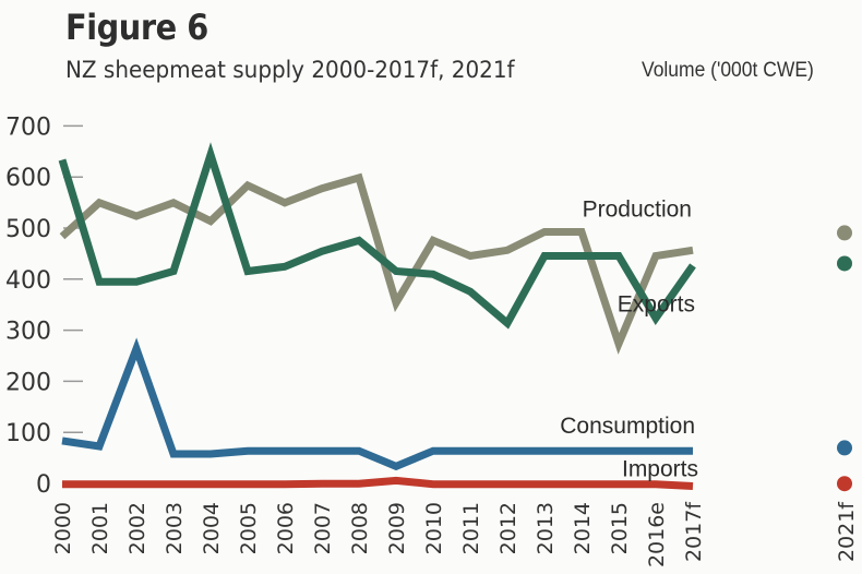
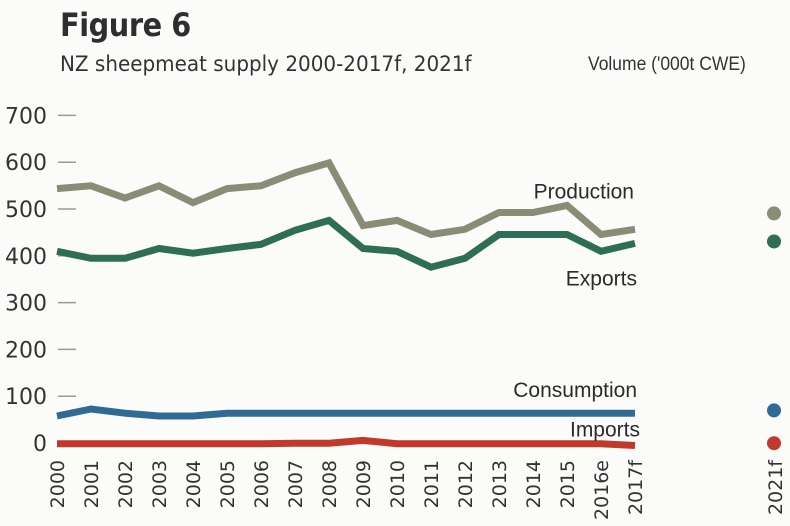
Production/2000: 490 -> 550
Exports/2000: 640 -> 420
Consumption/2000: 90 -> 60
Consumption/2002: 270 -> 70
Exports/2004: 650 -> 410
Production/2005: 590 -> 550
Production/2009: 360 -> 470
Consumption/2009: 40 -> 70
Exports/2012: 320 -> 400
Production/2015: 280 -> 510
Exports/2016e: 330 -> 420
